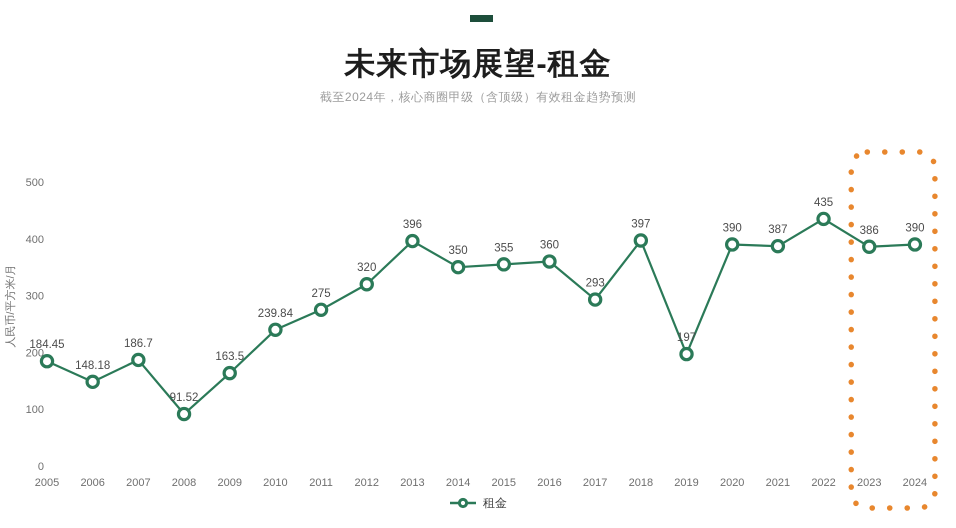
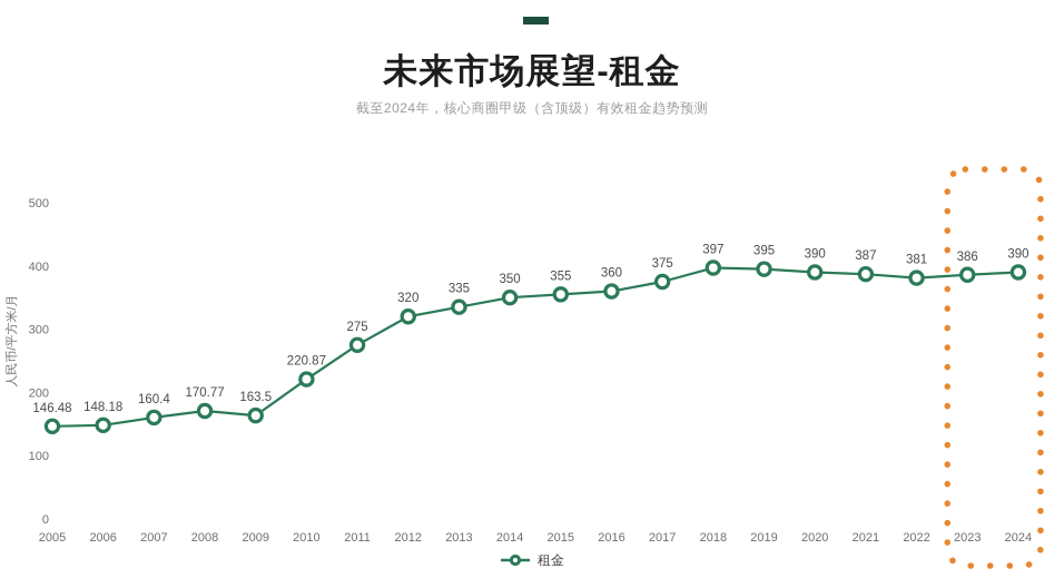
2005: 184.45 -> 146.48
2007: 186.7 -> 160.4
2008: 91.52 -> 170.77
2010: 239.84 -> 220.87
2013: 396 -> 335
2017: 293 -> 375
2019: 197 -> 395
2022: 435 -> 381
